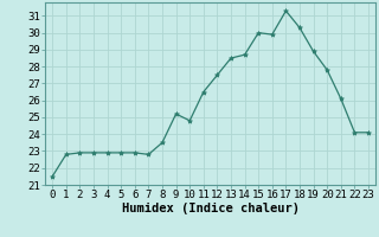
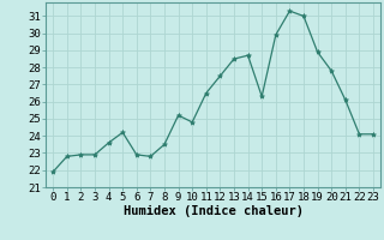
0: 21.5 -> 21.9
4: 22.9 -> 23.6
5: 22.9 -> 24.2
15: 30.0 -> 26.3
18: 30.3 -> 31.0
